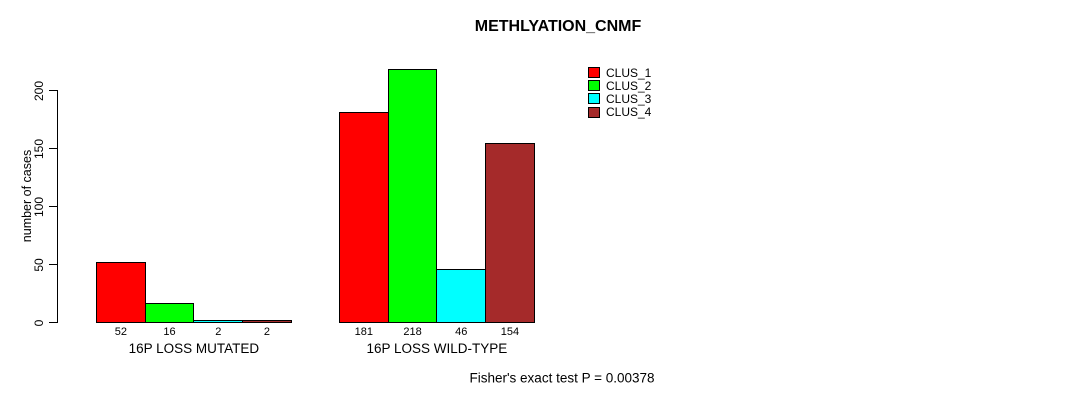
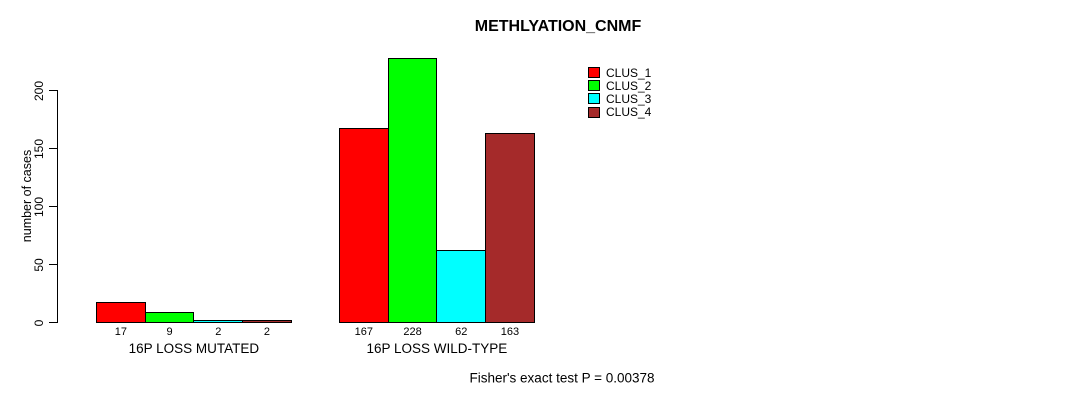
CLUS_1/16P LOSS MUTATED: 52 -> 17
CLUS_2/16P LOSS MUTATED: 16 -> 9
CLUS_1/16P LOSS WILD-TYPE: 181 -> 167
CLUS_2/16P LOSS WILD-TYPE: 218 -> 228
CLUS_3/16P LOSS WILD-TYPE: 46 -> 62
CLUS_4/16P LOSS WILD-TYPE: 154 -> 163
